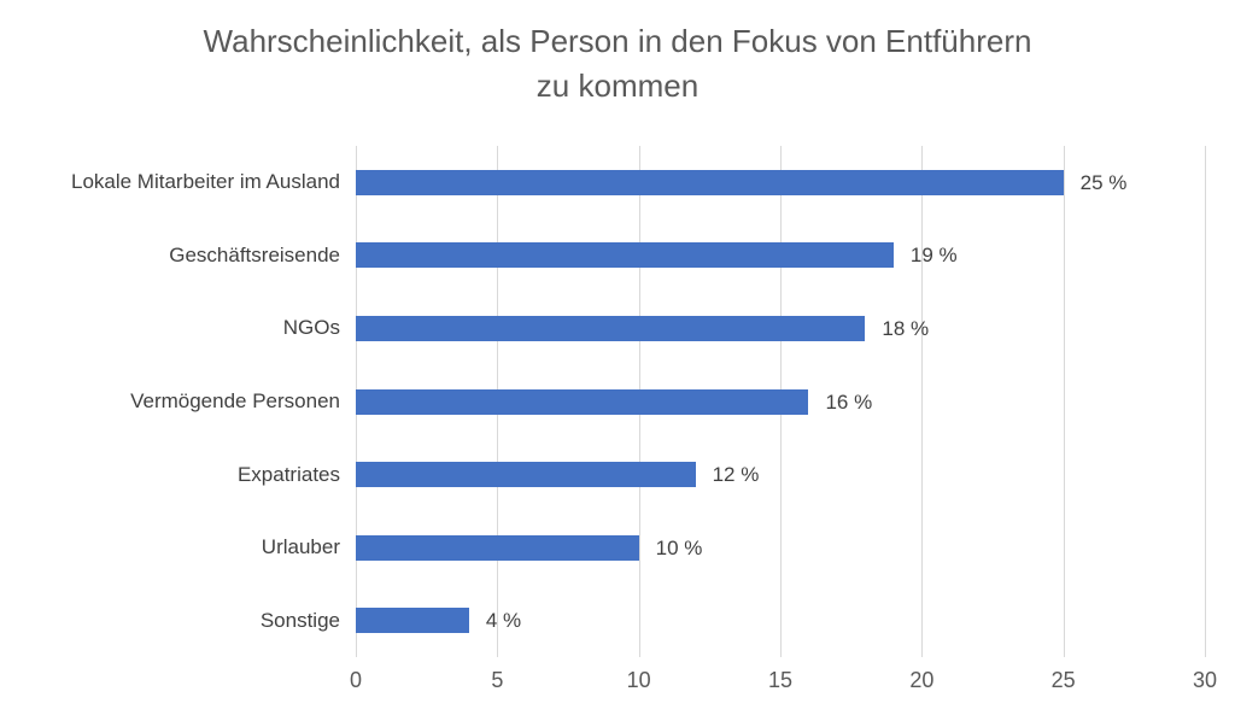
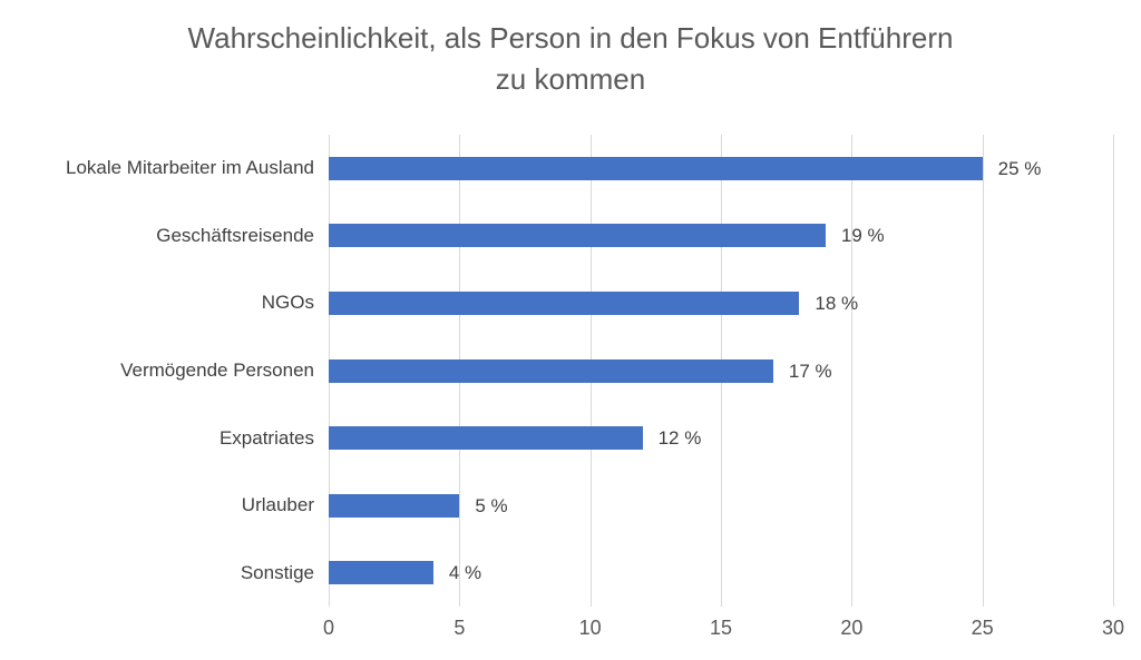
Vermögende Personen: 16 -> 17
Urlauber: 10 -> 5
